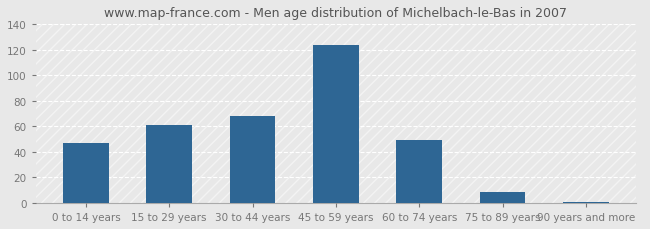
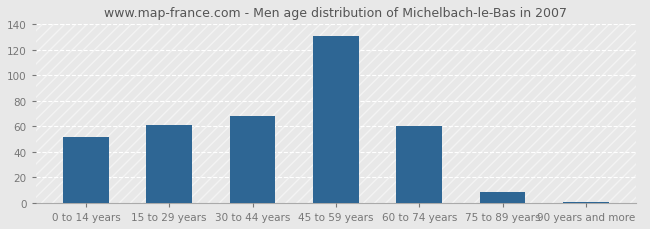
0 to 14 years: 47 -> 52
45 to 59 years: 124 -> 131
60 to 74 years: 49 -> 60
